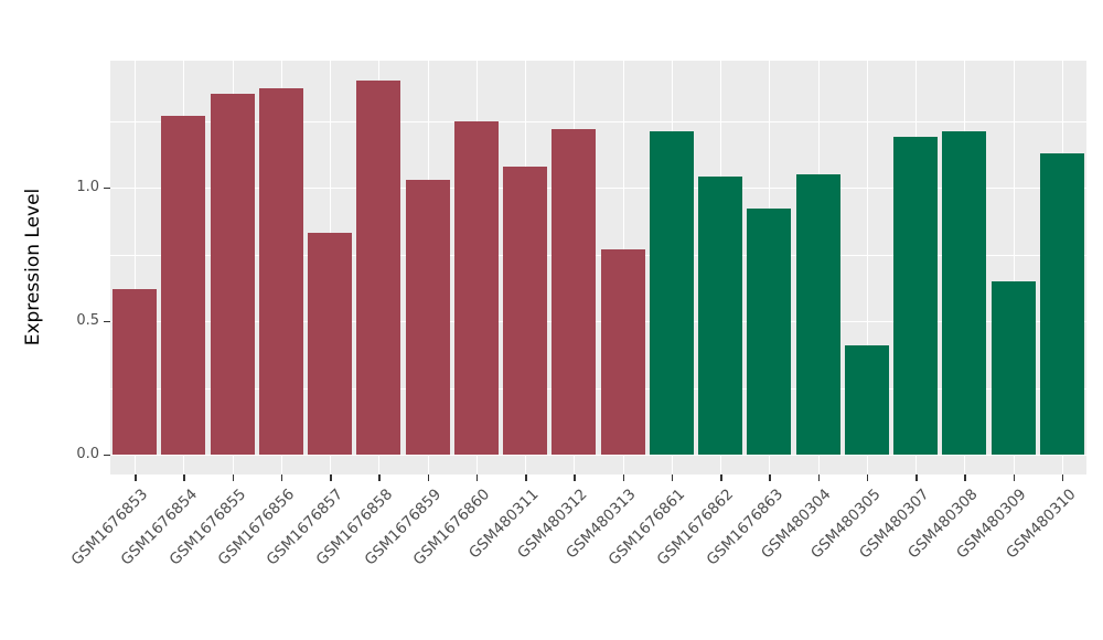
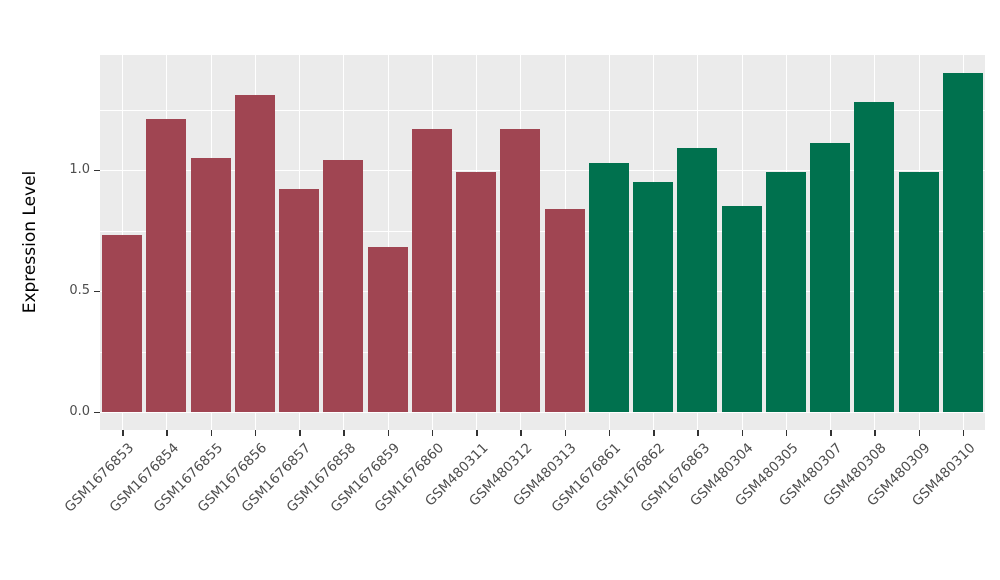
GSM1676853: 0.62 -> 0.73
GSM1676854: 1.27 -> 1.21
GSM1676855: 1.35 -> 1.05
GSM1676856: 1.37 -> 1.31
GSM1676857: 0.83 -> 0.92
GSM1676858: 1.40 -> 1.04
GSM1676859: 1.03 -> 0.68
GSM1676860: 1.25 -> 1.17
GSM480311: 1.08 -> 0.99
GSM480312: 1.22 -> 1.17
GSM480313: 0.77 -> 0.84
GSM1676861: 1.21 -> 1.03
GSM1676862: 1.04 -> 0.95
GSM1676863: 0.92 -> 1.09
GSM480304: 1.05 -> 0.85
GSM480305: 0.41 -> 0.99
GSM480307: 1.19 -> 1.11
GSM480308: 1.21 -> 1.28
GSM480309: 0.65 -> 0.99
GSM480310: 1.13 -> 1.40
